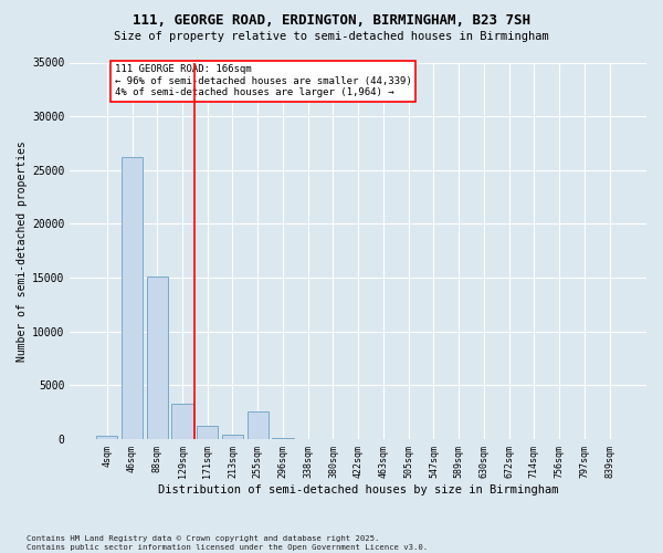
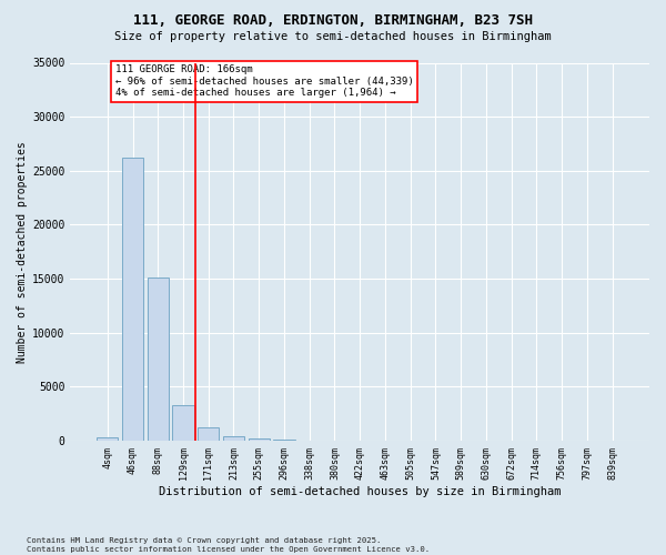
255sqm: 2600 -> 200
